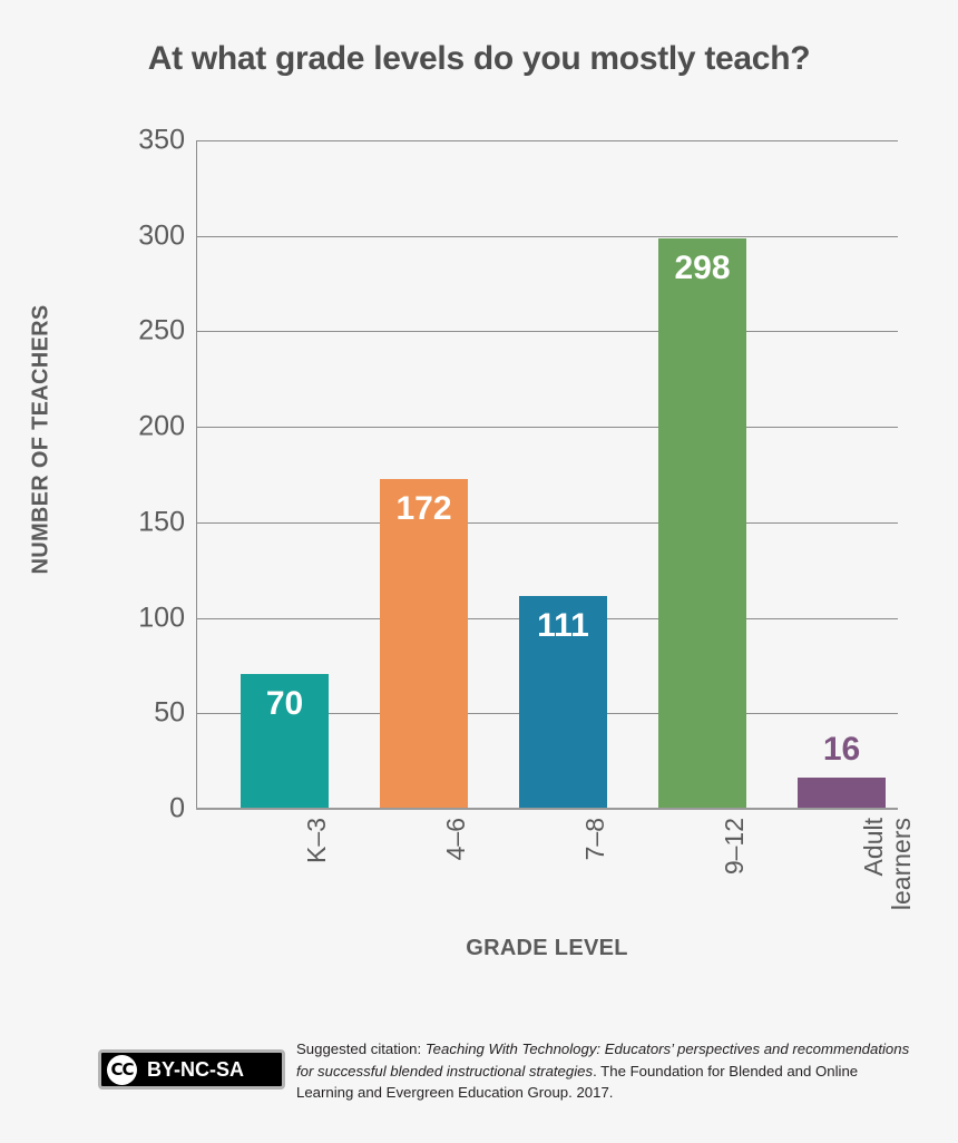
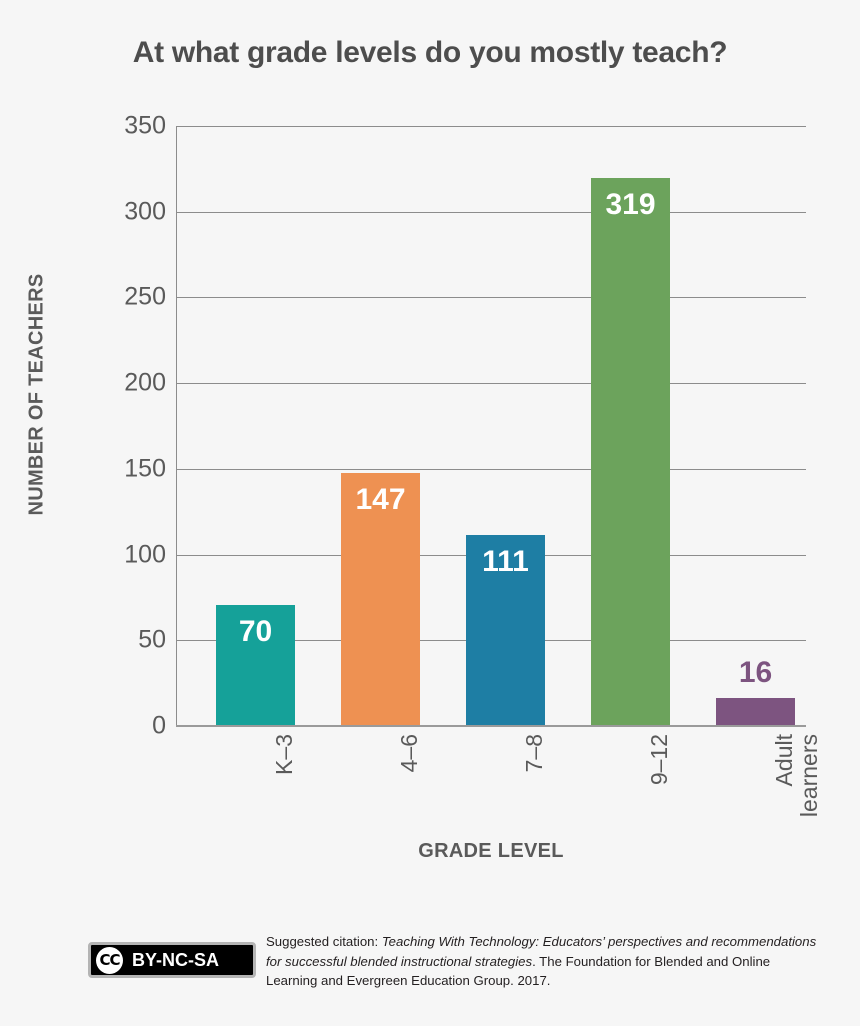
4–6: 172 -> 147
9–12: 298 -> 319
